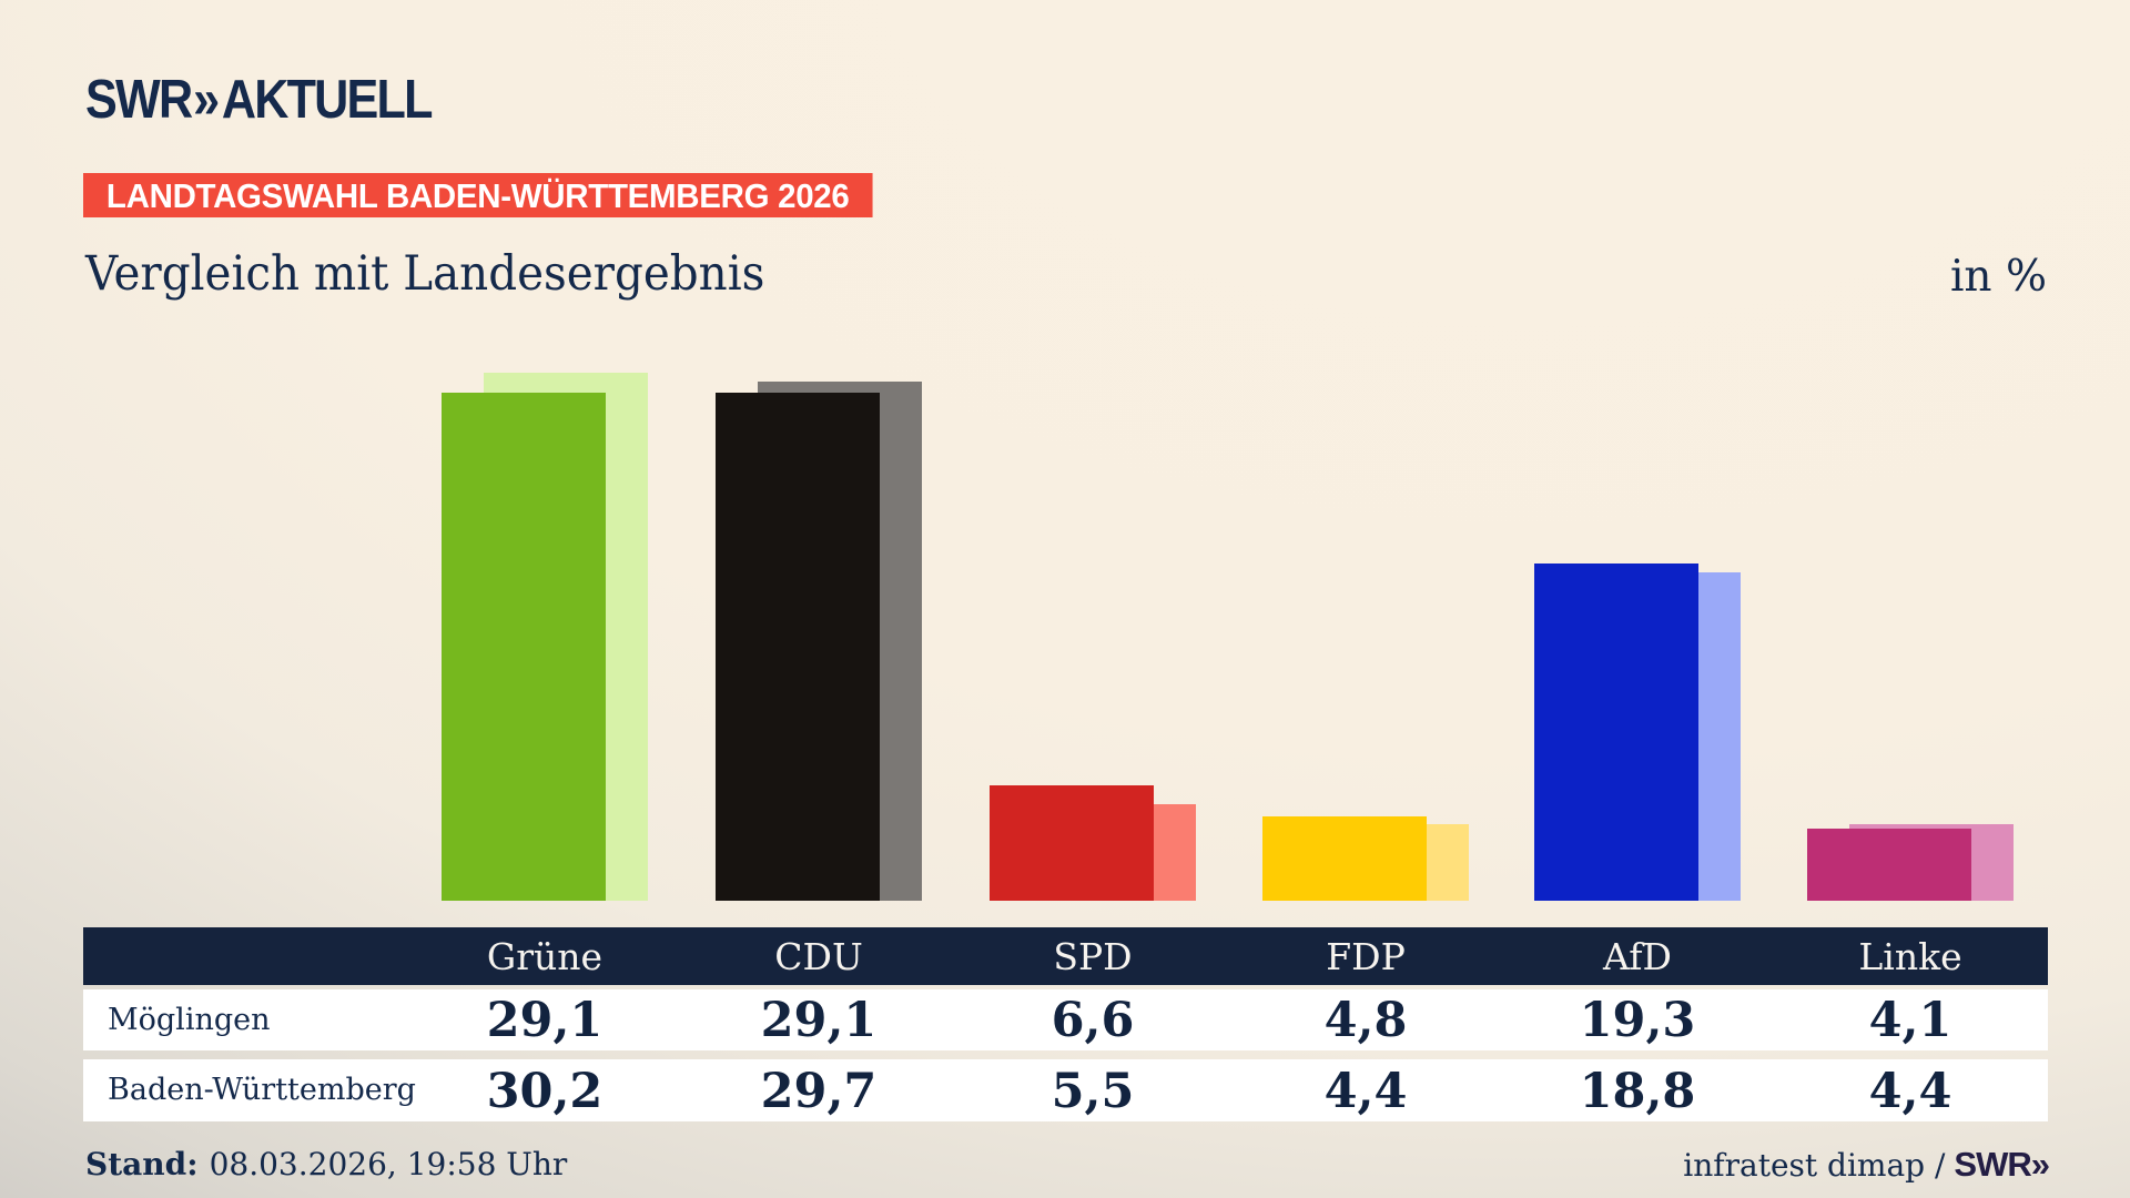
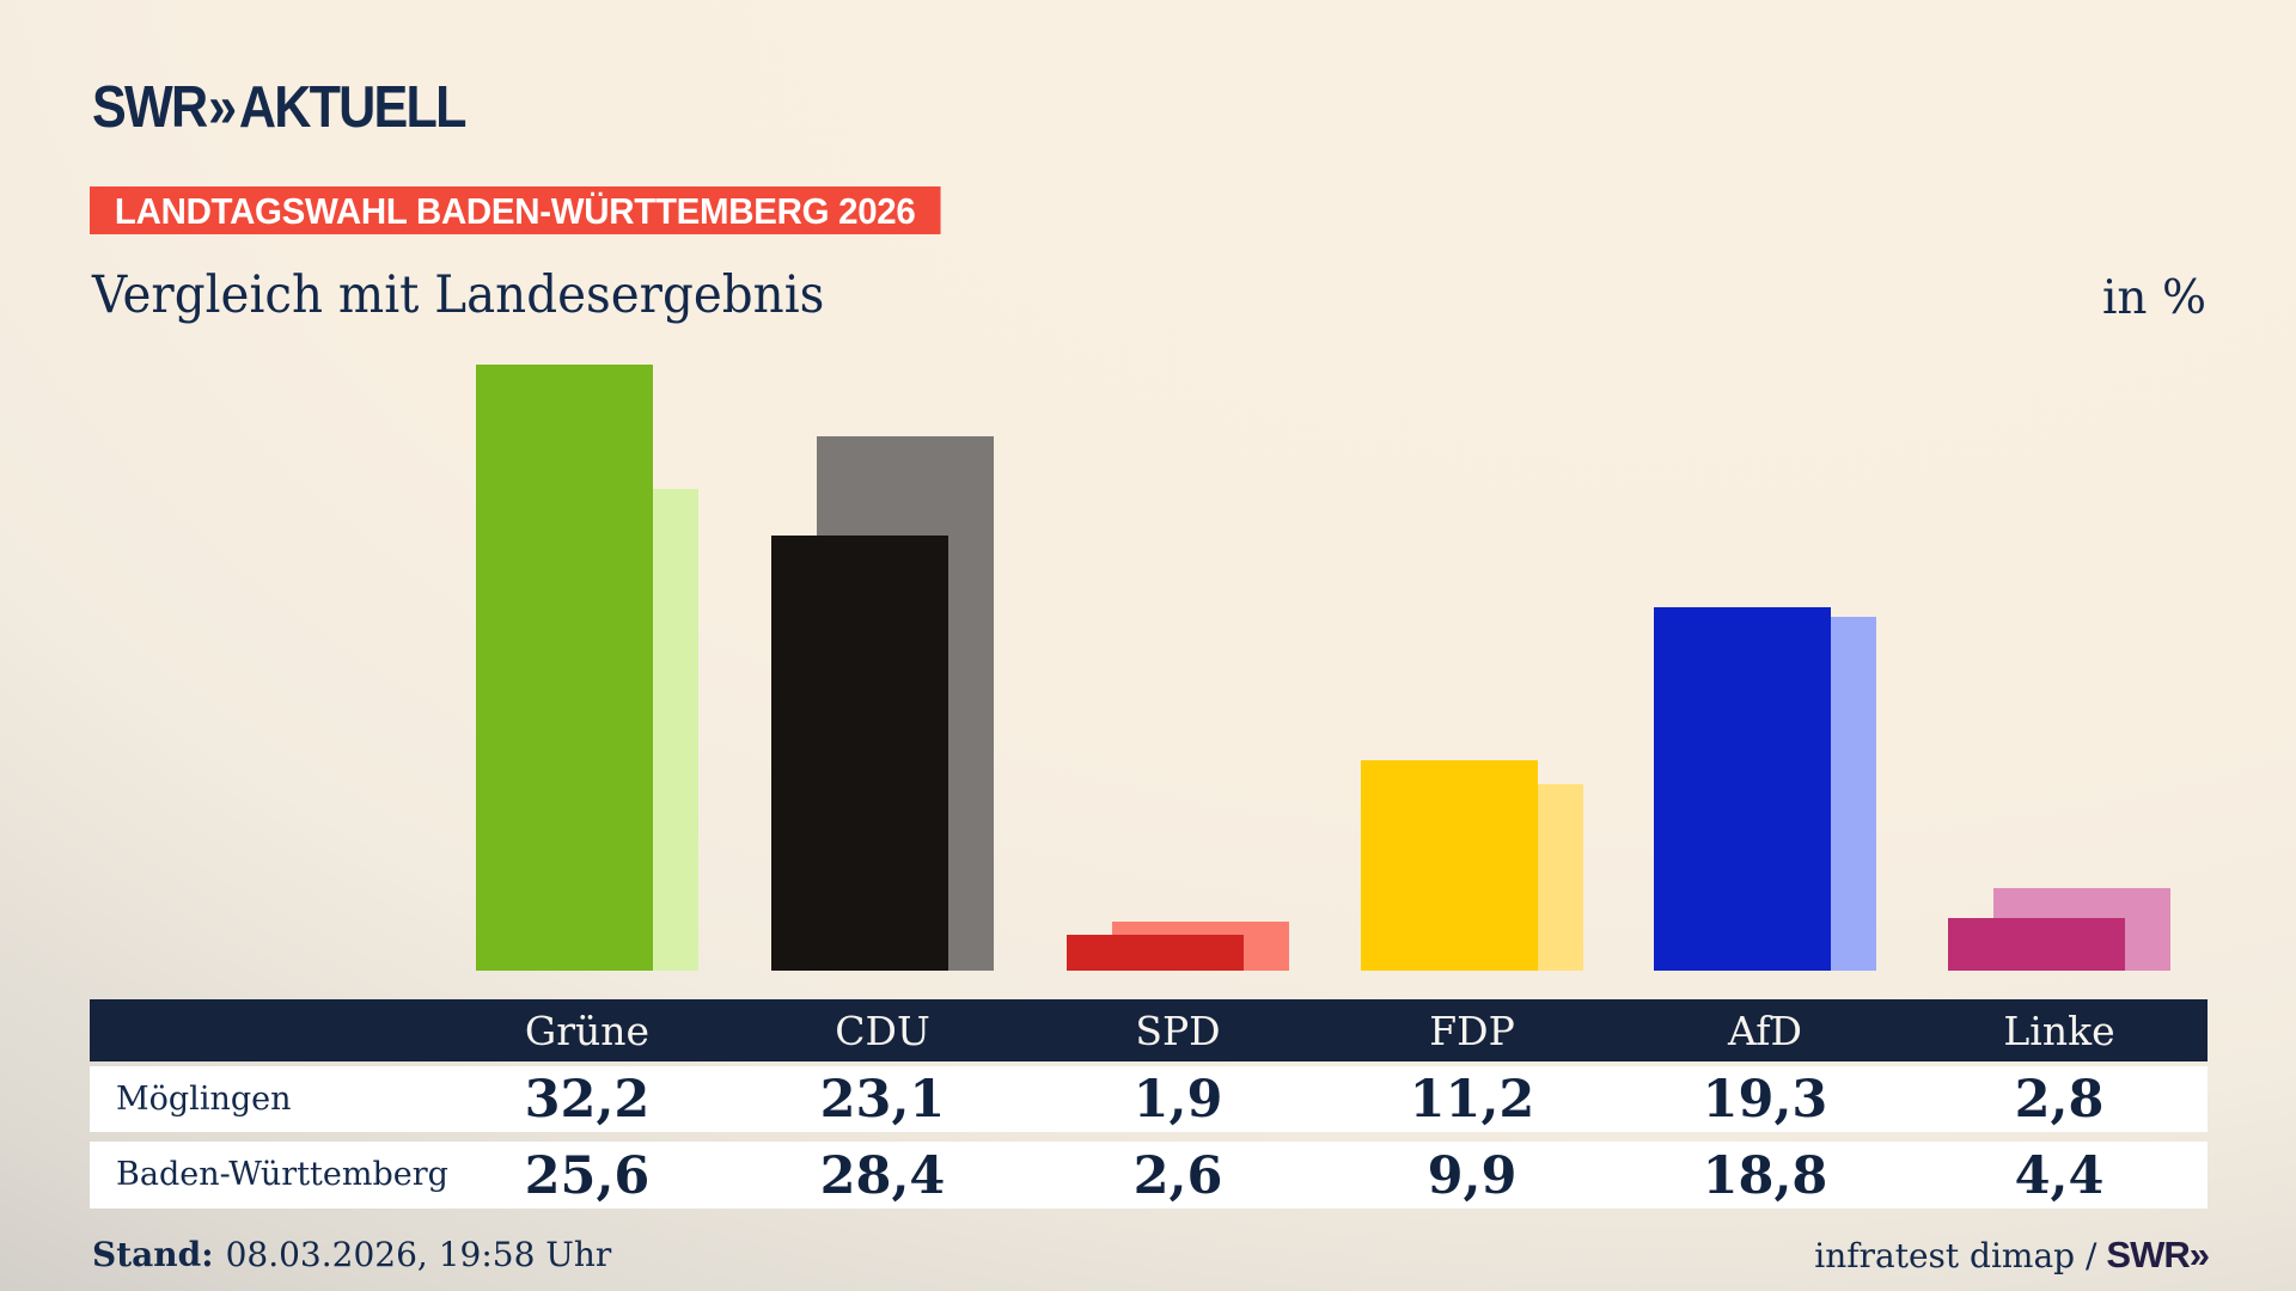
Möglingen/Grüne: 29,1 -> 32,2
Baden-Württemberg/Grüne: 30,2 -> 25,6
Möglingen/CDU: 29,1 -> 23,1
Baden-Württemberg/CDU: 29,7 -> 28,4
Möglingen/SPD: 6,6 -> 1,9
Baden-Württemberg/SPD: 5,5 -> 2,6
Möglingen/FDP: 4,8 -> 11,2
Baden-Württemberg/FDP: 4,4 -> 9,9
Möglingen/Linke: 4,1 -> 2,8
